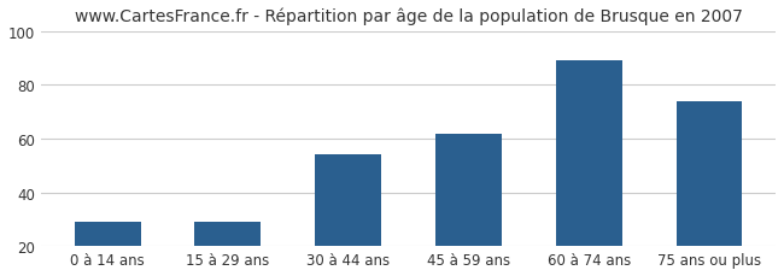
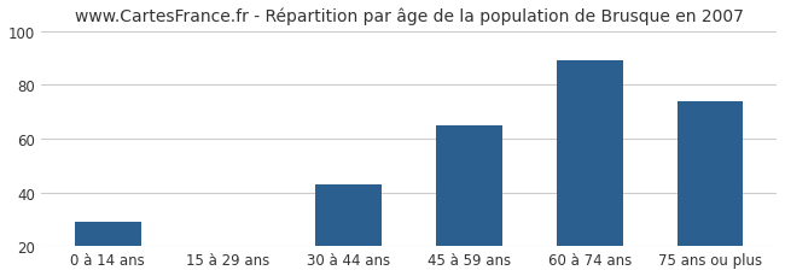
15 à 29 ans: 29 -> 20
30 à 44 ans: 54 -> 43
45 à 59 ans: 62 -> 65
